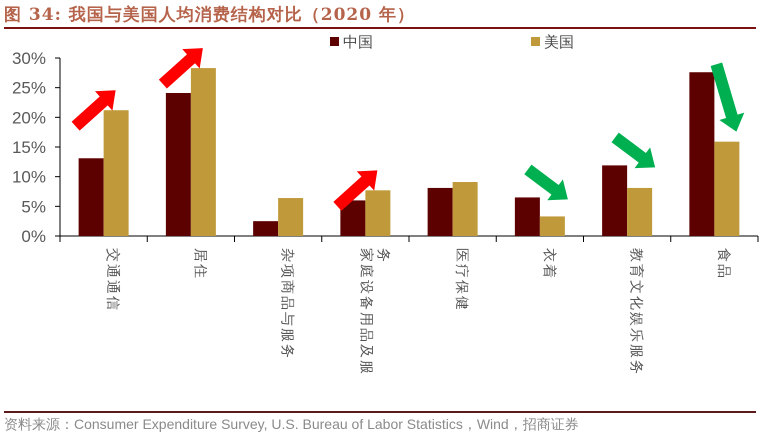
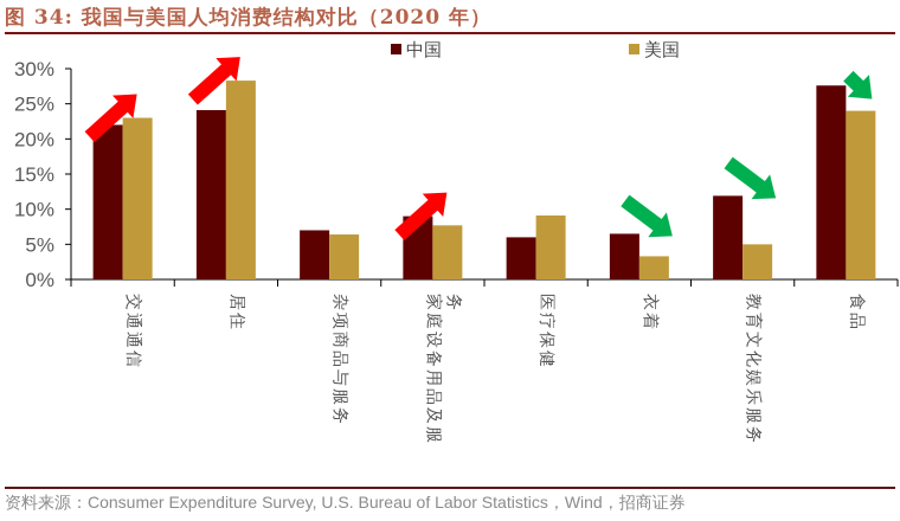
中国/交通通信: 13% -> 22%
美国/交通通信: 21% -> 23%
中国/杂项商品与服务: 2% -> 7%
中国/家庭设备用品及服务: 6% -> 9%
中国/医疗保健: 8% -> 6%
美国/教育文化娱乐服务: 8% -> 5%
美国/食品: 16% -> 24%
